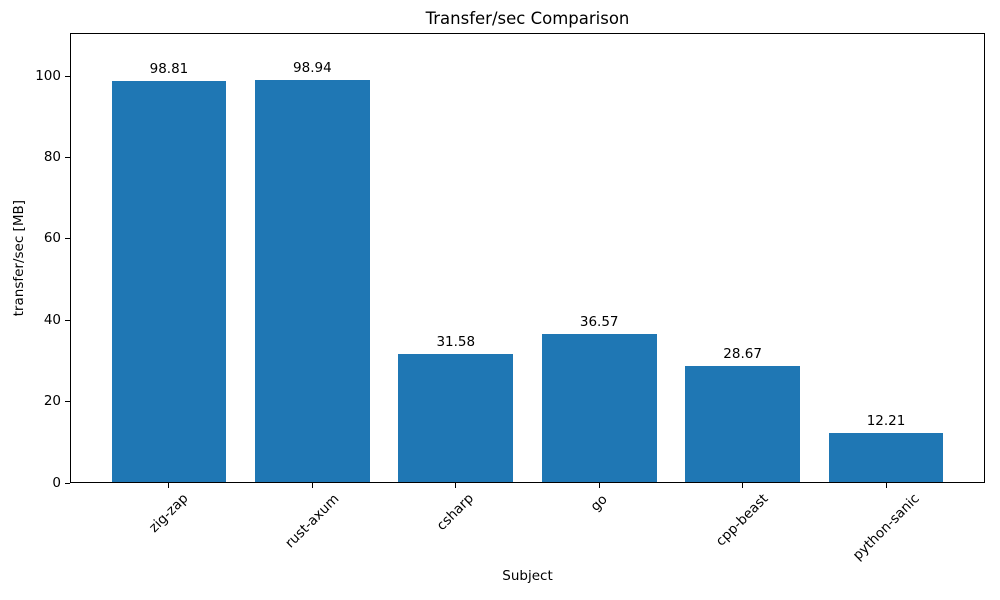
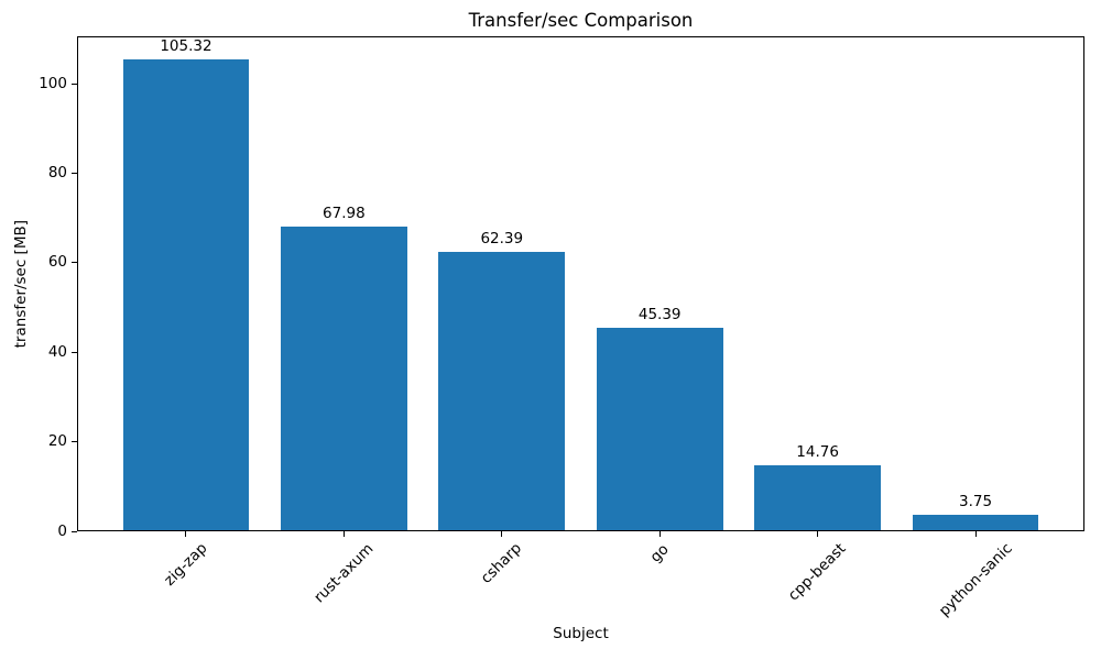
zig-zap: 98.81 -> 105.32
rust-axum: 98.94 -> 67.98
csharp: 31.58 -> 62.39
go: 36.57 -> 45.39
cpp-beast: 28.67 -> 14.76
python-sanic: 12.21 -> 3.75
